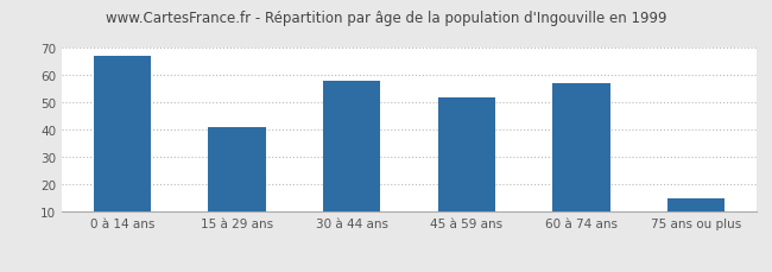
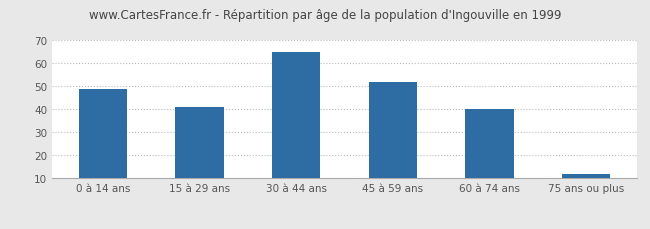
0 à 14 ans: 67 -> 49
30 à 44 ans: 58 -> 65
60 à 74 ans: 57 -> 40
75 ans ou plus: 15 -> 12
